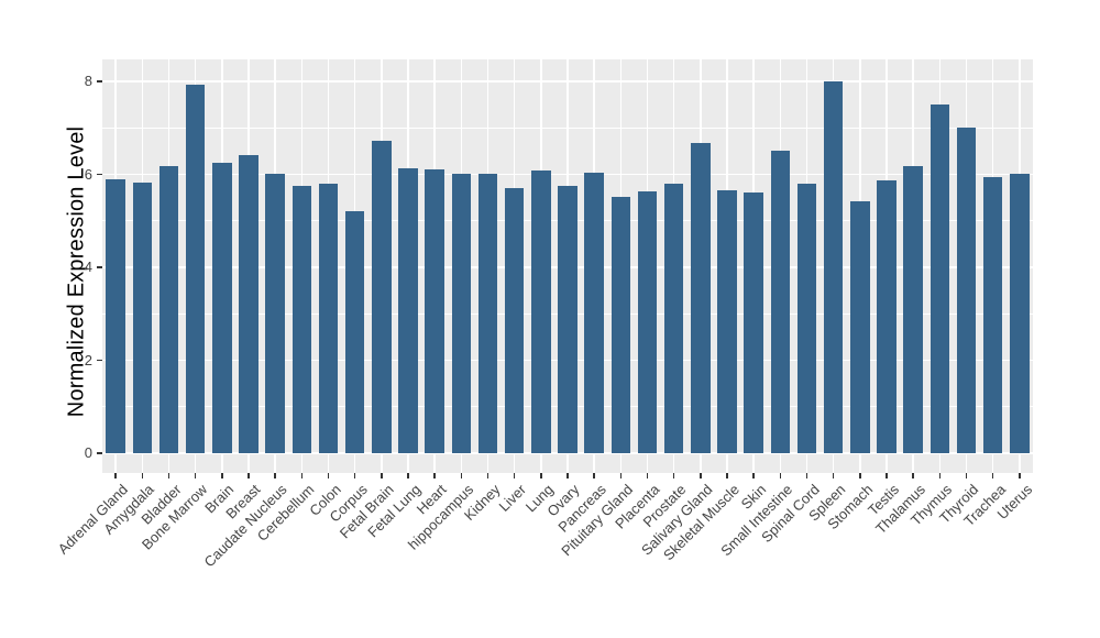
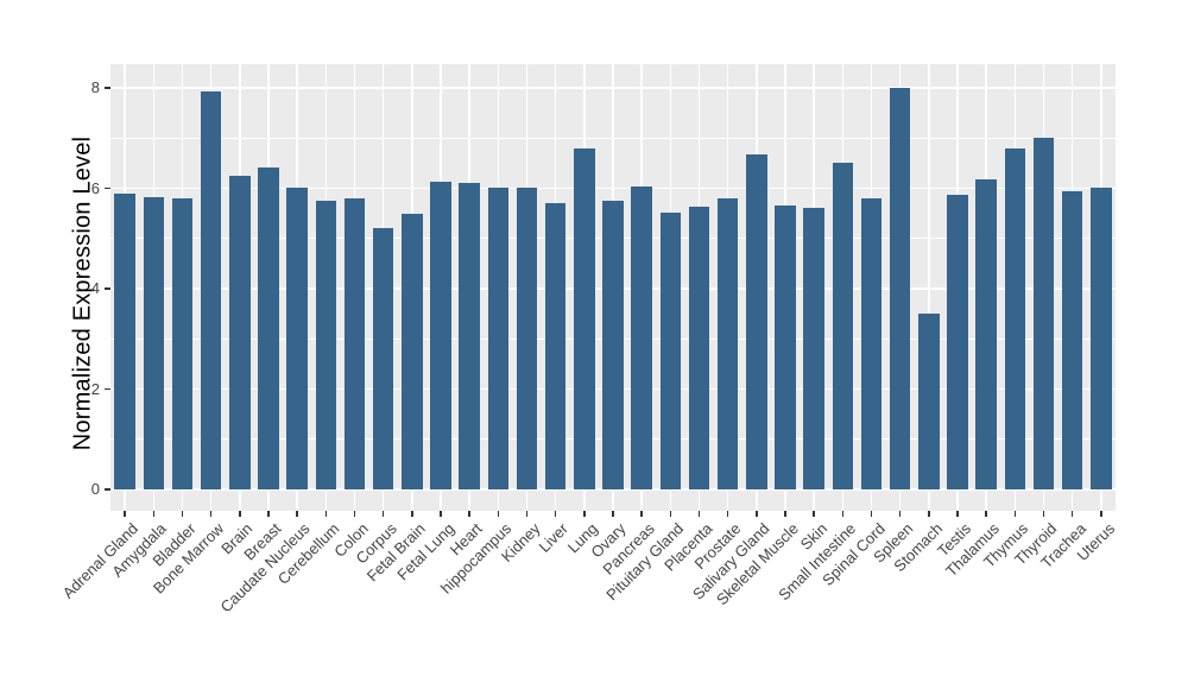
Bladder: 6.2 -> 5.8
Fetal Brain: 6.7 -> 5.5
Lung: 6.1 -> 6.8
Stomach: 5.4 -> 3.5
Thymus: 7.5 -> 6.8
